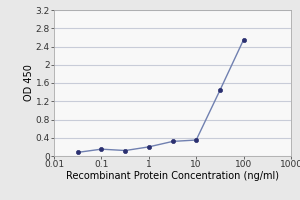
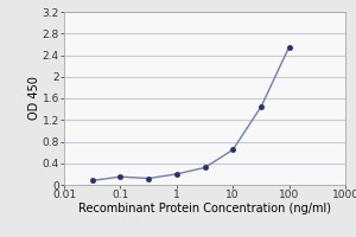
10: 0.35 -> 0.65
